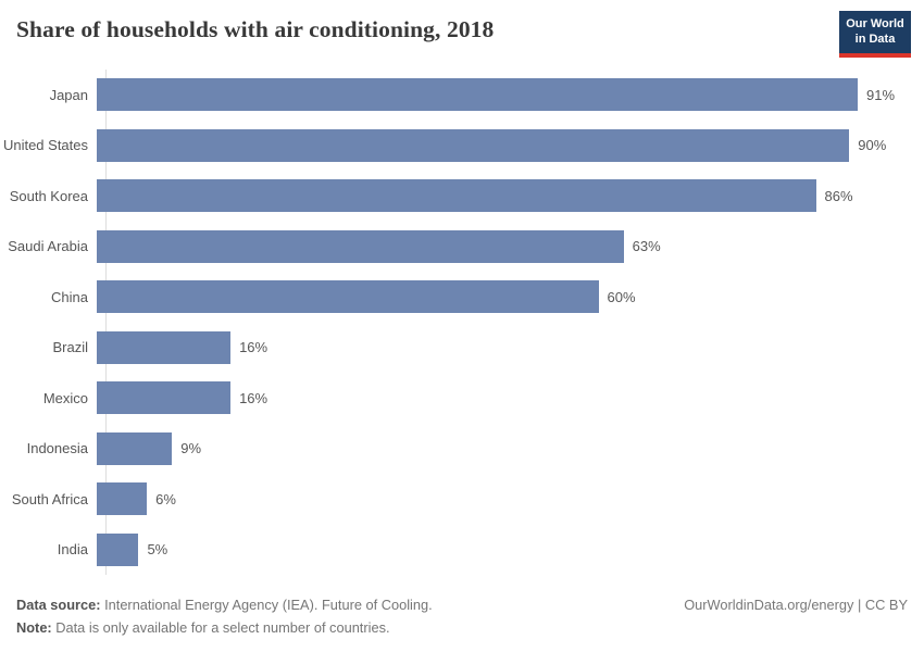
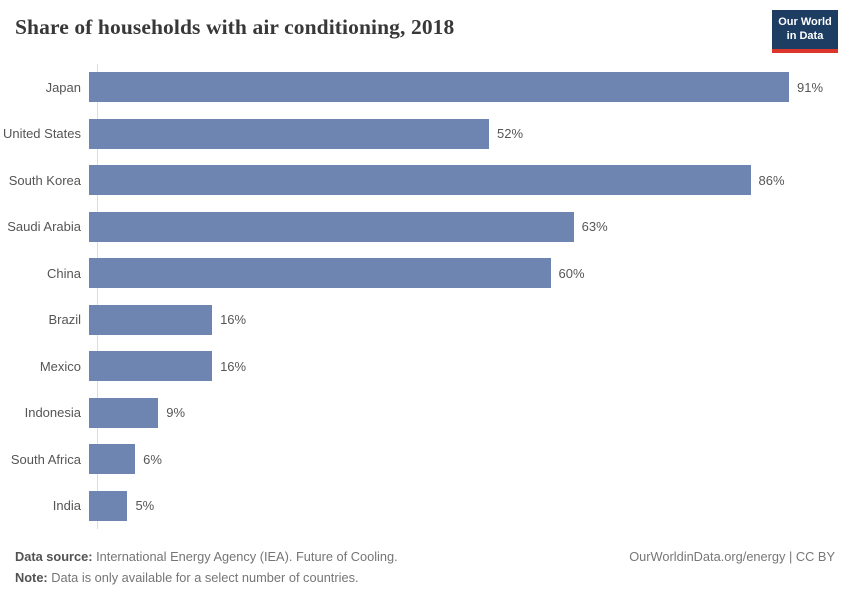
United States: 90% -> 52%
